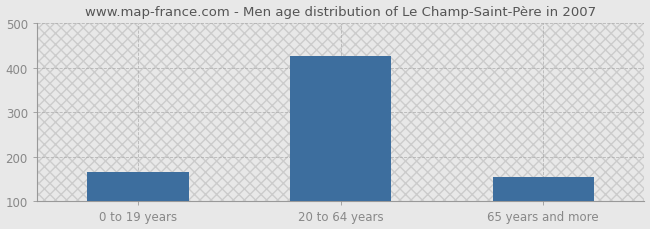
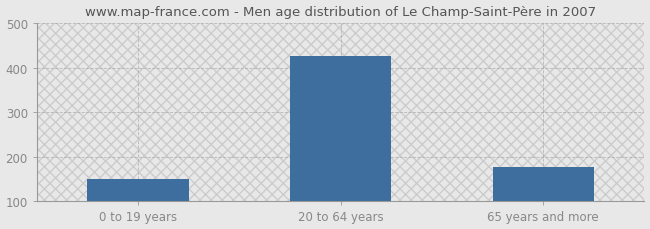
0 to 19 years: 165 -> 150
65 years and more: 155 -> 178
